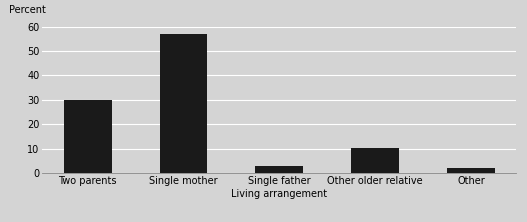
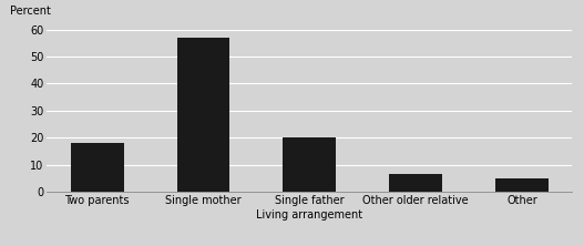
Two parents: 30.0 -> 18.0
Single father: 3.0 -> 20.0
Other older relative: 10.5 -> 6.5
Other: 2.0 -> 5.0
